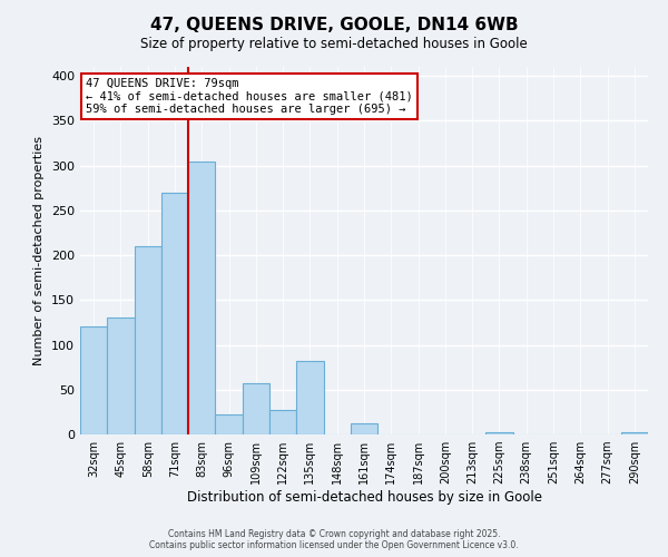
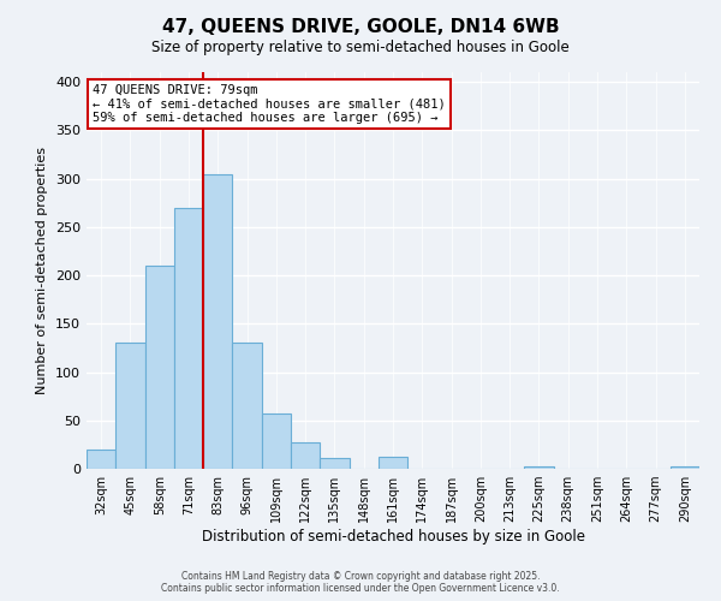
32sqm: 120 -> 20
96sqm: 22 -> 130
135sqm: 82 -> 11
